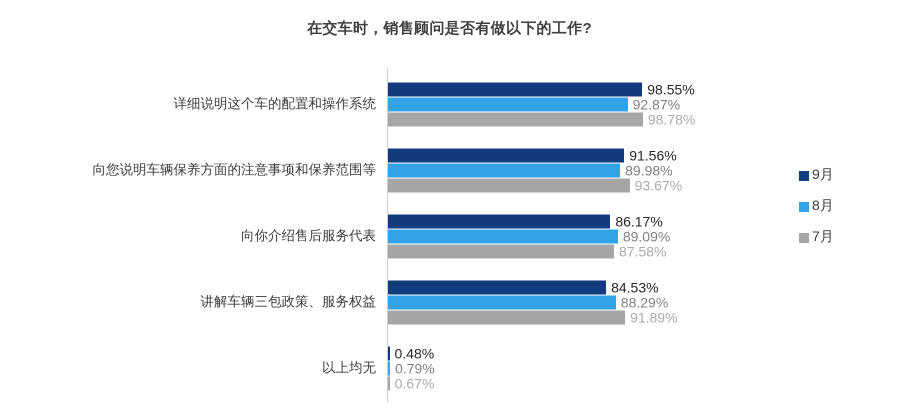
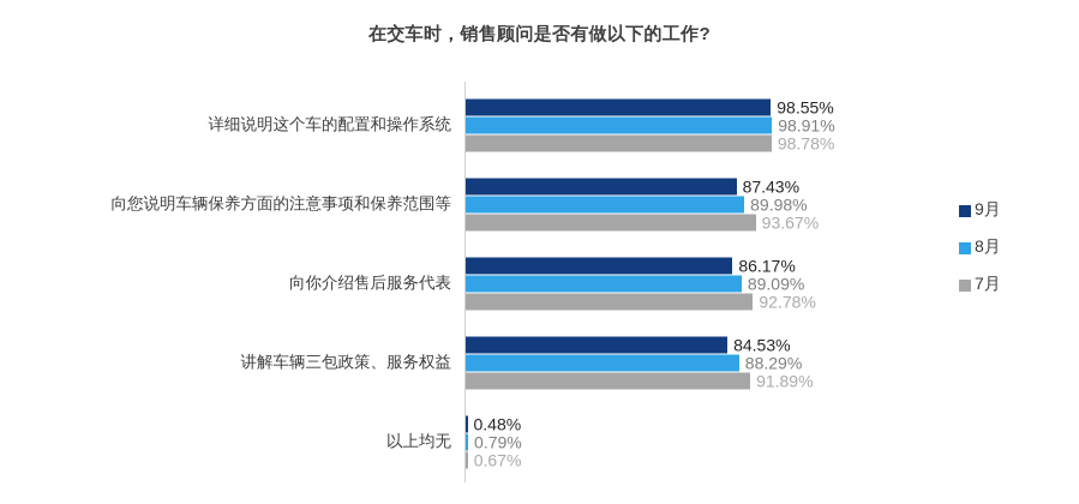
8月/详细说明这个车的配置和操作系统: 92.87% -> 98.91%
9月/向您说明车辆保养方面的注意事项和保养范围等: 91.56% -> 87.43%
7月/向你介绍售后服务代表: 87.58% -> 92.78%
